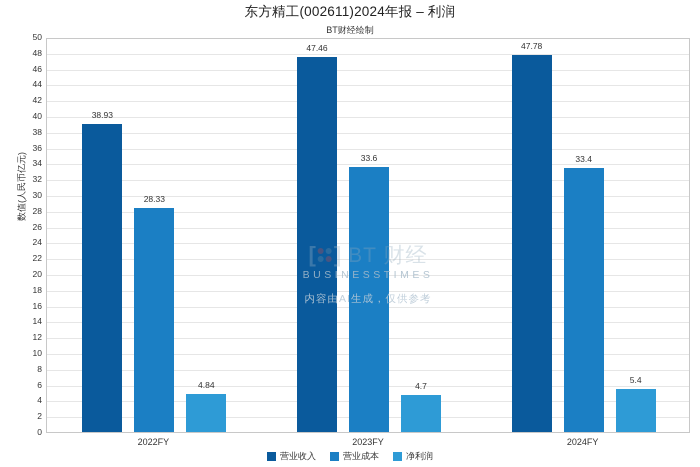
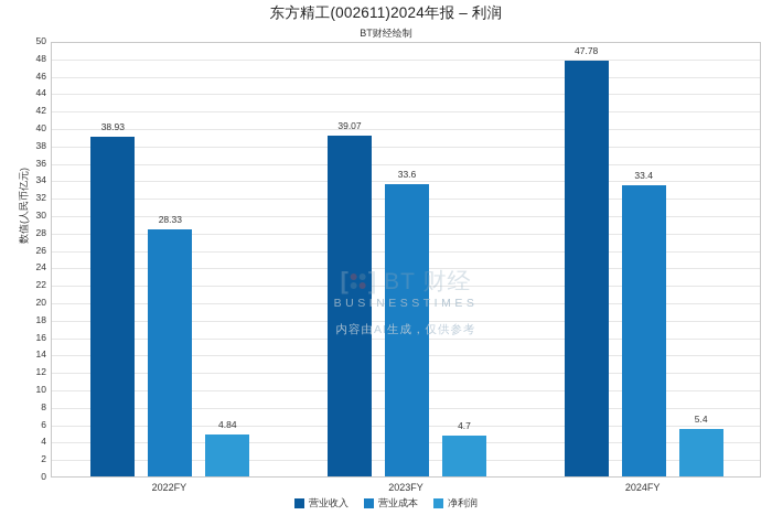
营业收入/2023FY: 47.46 -> 39.07
